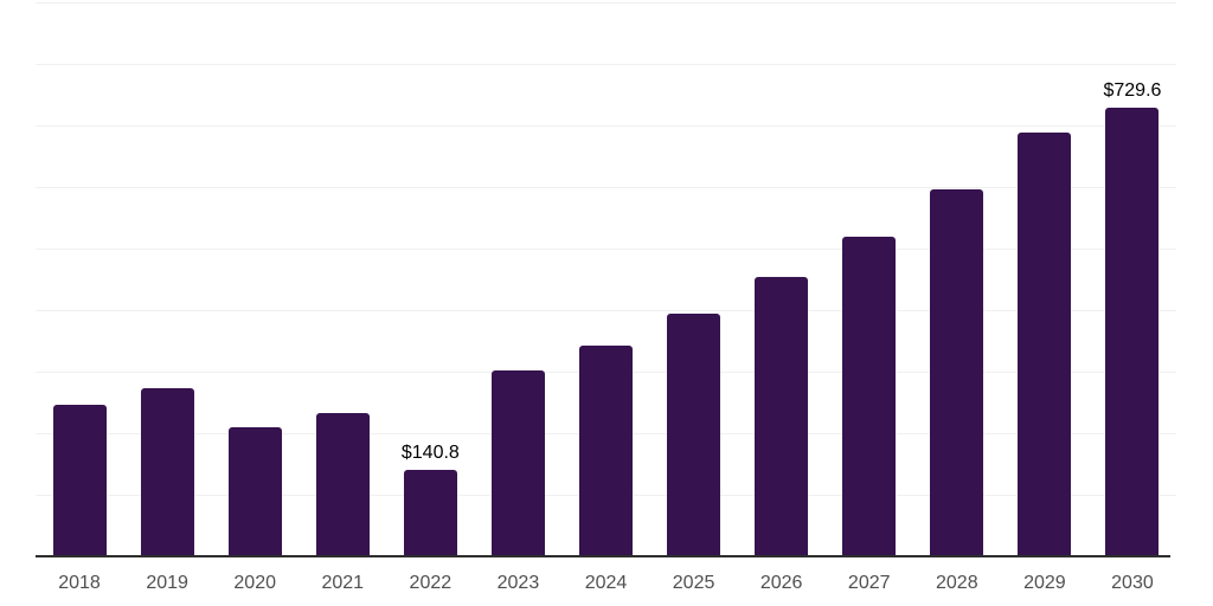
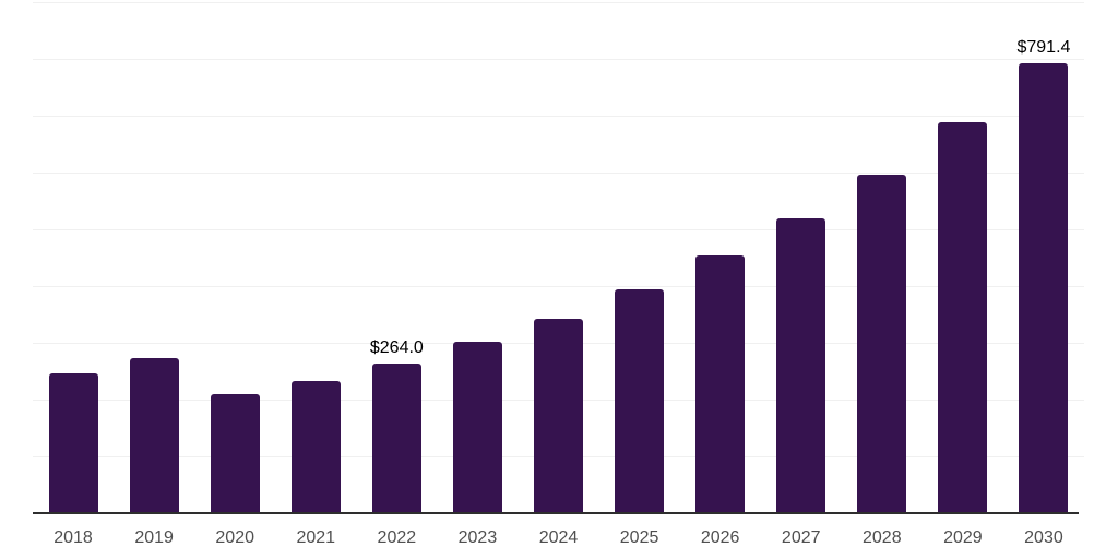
2022: $140.8 -> $264.0
2030: $729.6 -> $791.4
